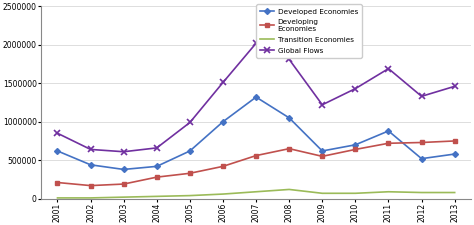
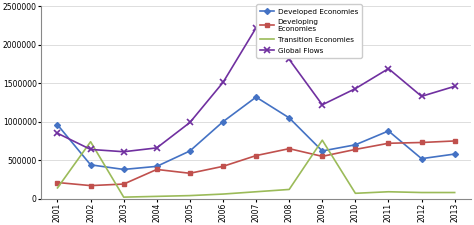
Developed Economies/2001: 620000 -> 960000
Transition Economies/2001: 10000 -> 140000
Transition Economies/2002: 10000 -> 740000
Developing Economies/2004: 280000 -> 380000
Global Flows/2007: 2020000 -> 2220000
Transition Economies/2009: 70000 -> 760000
